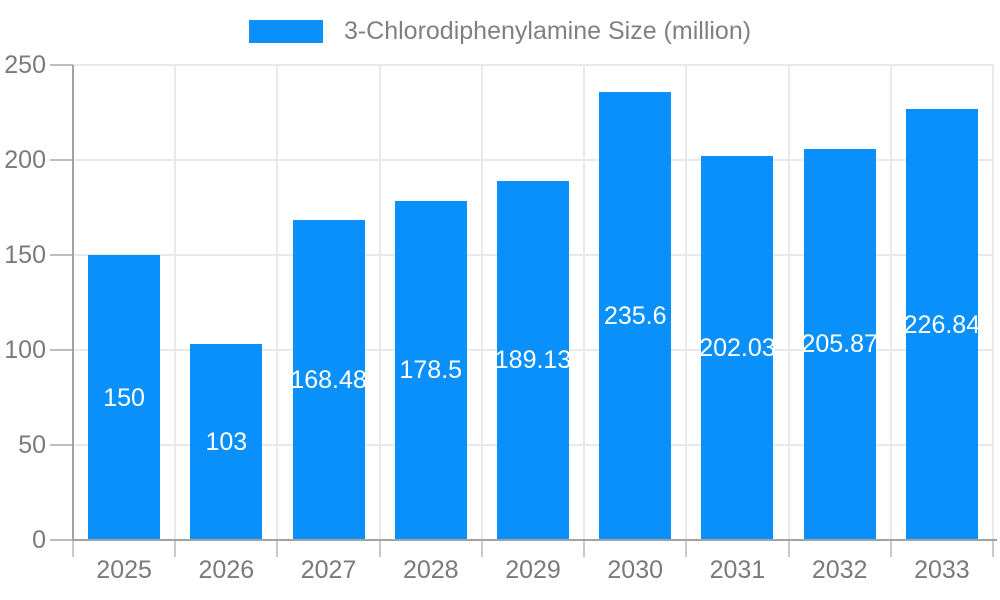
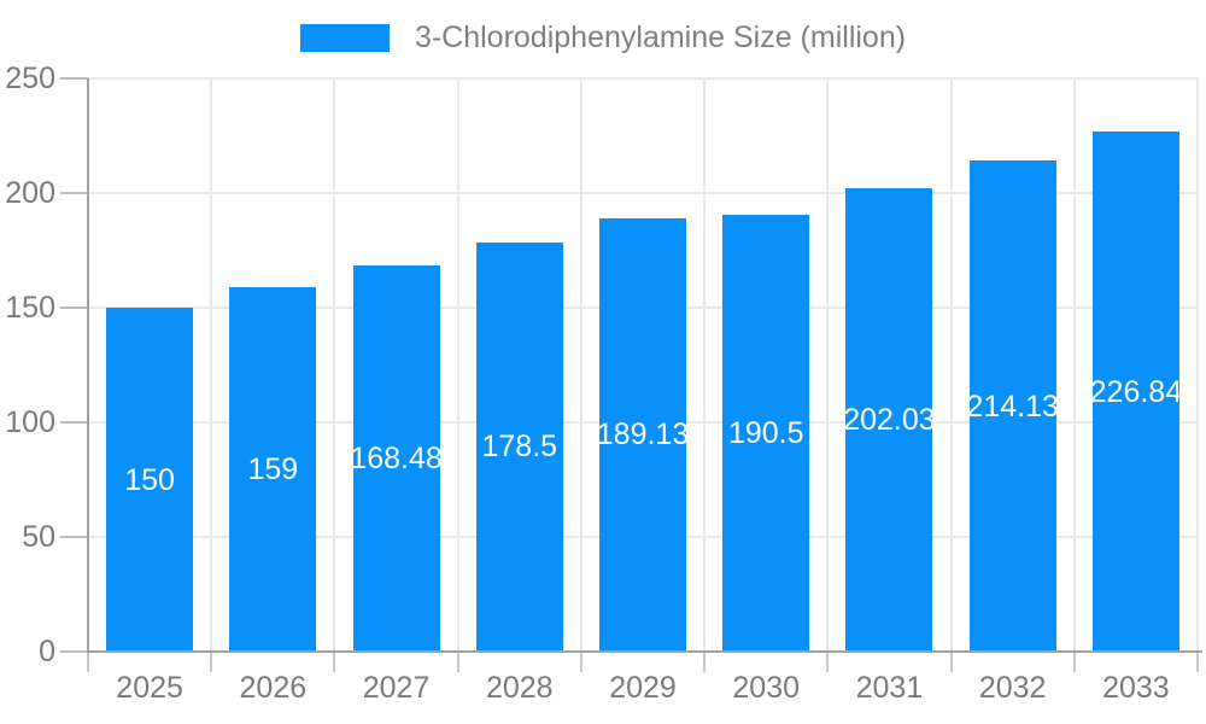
2026: 103 -> 159
2030: 235.6 -> 190.5
2032: 205.87 -> 214.13
